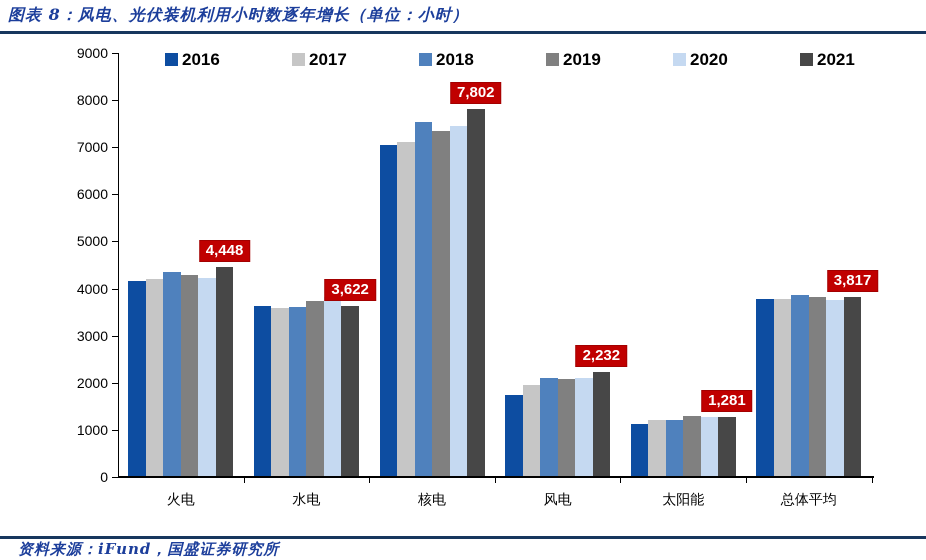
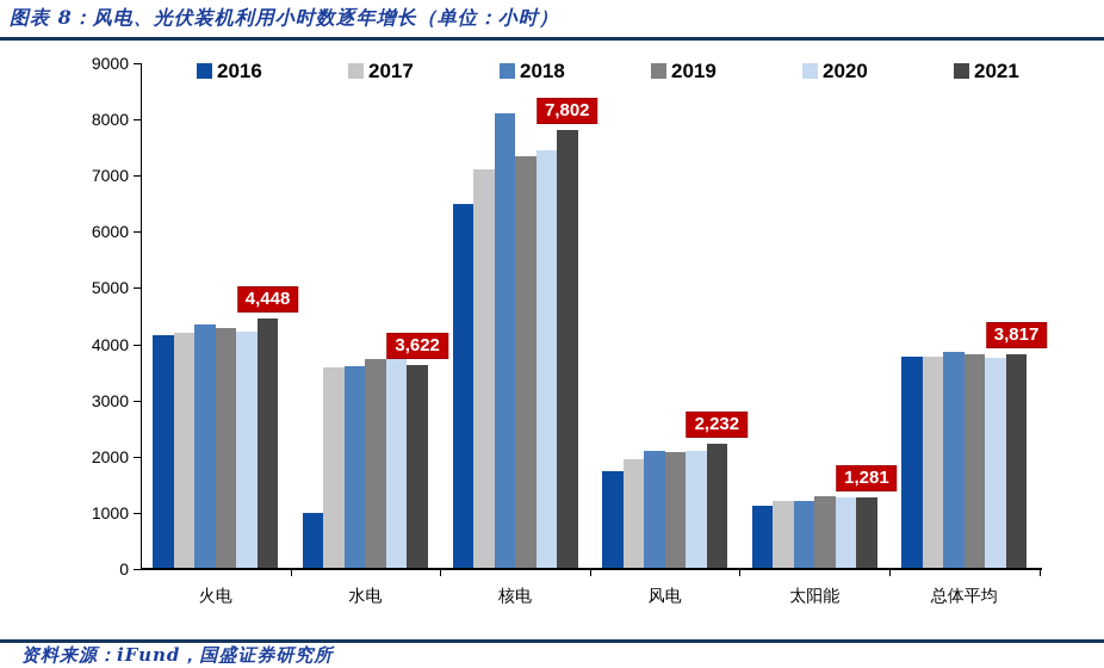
2016/水电: 3600 -> 1000
2016/核电: 7000 -> 6500
2018/核电: 7500 -> 8100
